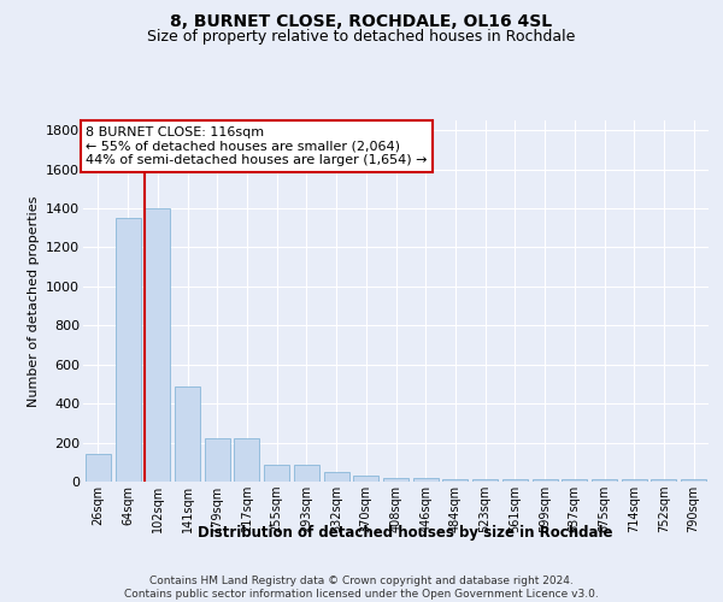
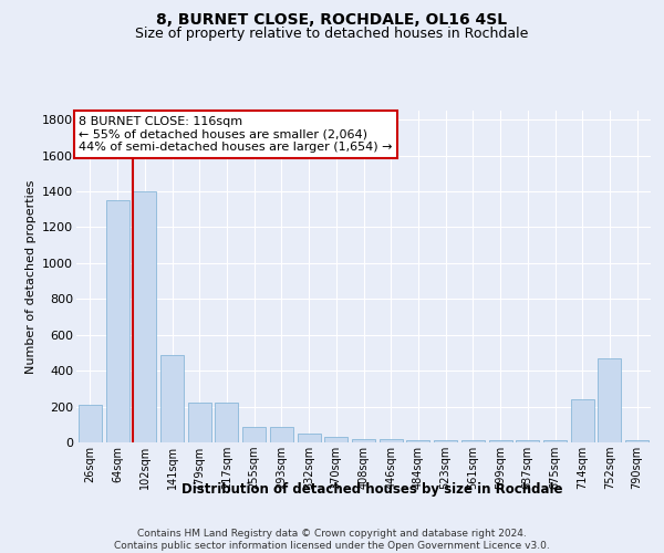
26sqm: 140 -> 210
714sqm: 10 -> 240
752sqm: 10 -> 470
